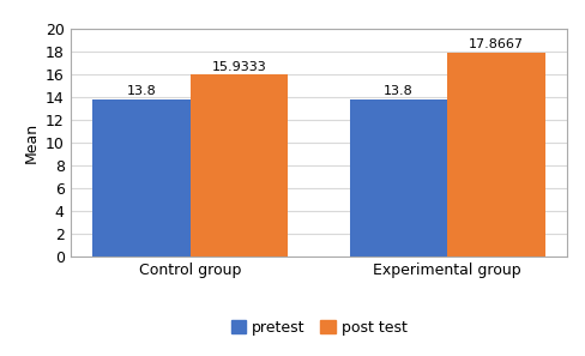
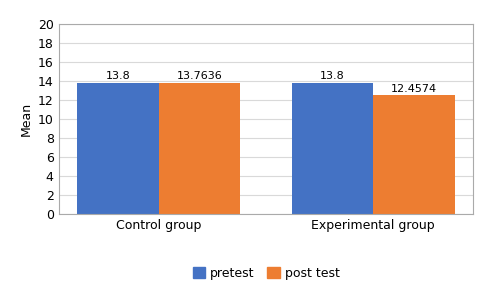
post test/Control group: 15.9333 -> 13.7636
post test/Experimental group: 17.8667 -> 12.4574
